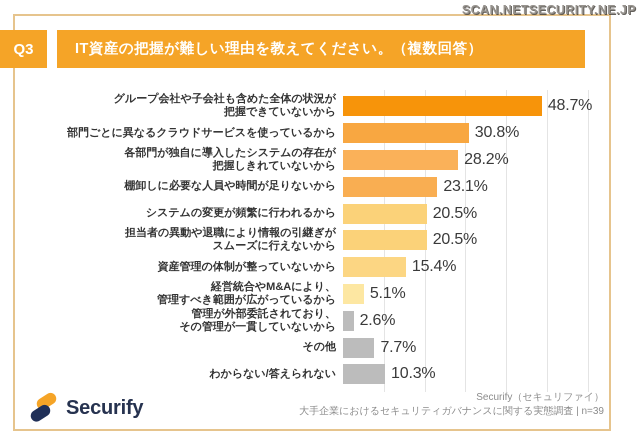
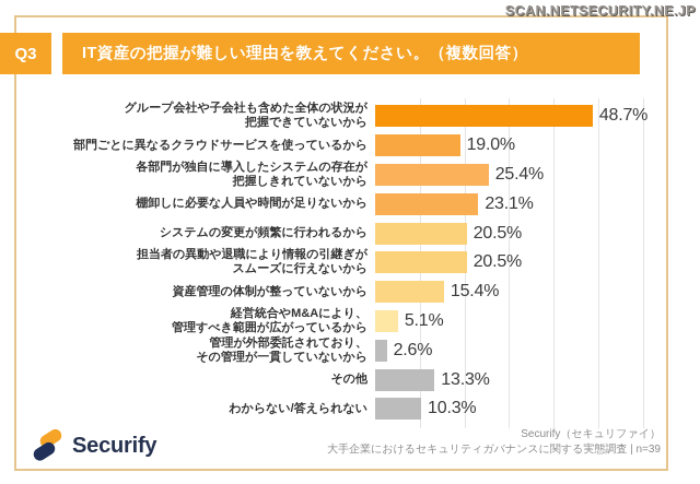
部門ごとに異なるクラウドサービスを使っているから: 30.8% -> 19.0%
各部門が独自に導入したシステムの存在が 把握しきれていないから: 28.2% -> 25.4%
その他: 7.7% -> 13.3%
